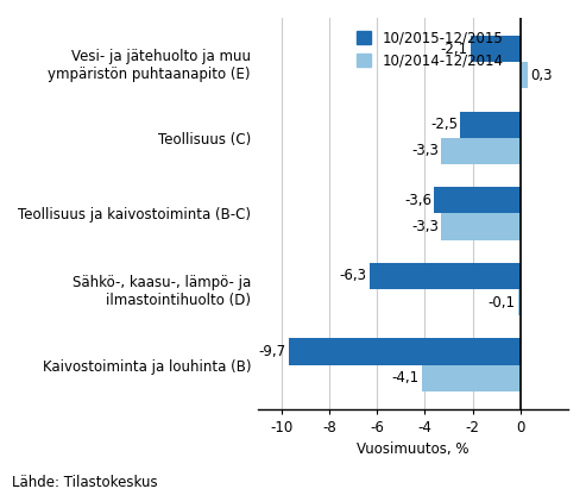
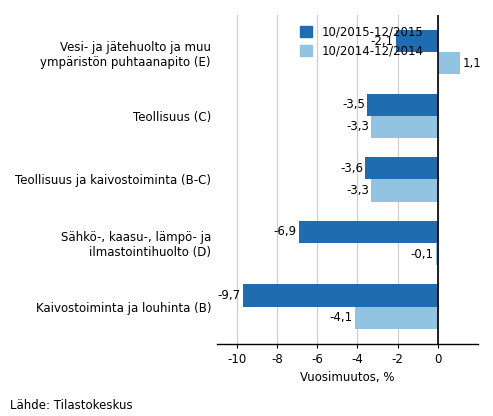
10/2014-12/2014/Vesi- ja jätehuolto ja muu ympäristön puhtaanapito (E): 0,3 -> 1,1
10/2015-12/2015/Teollisuus (C): -2,5 -> -3,5
10/2015-12/2015/Sähkö-, kaasu-, lämpö- ja ilmastointihuolto (D): -6,3 -> -6,9
